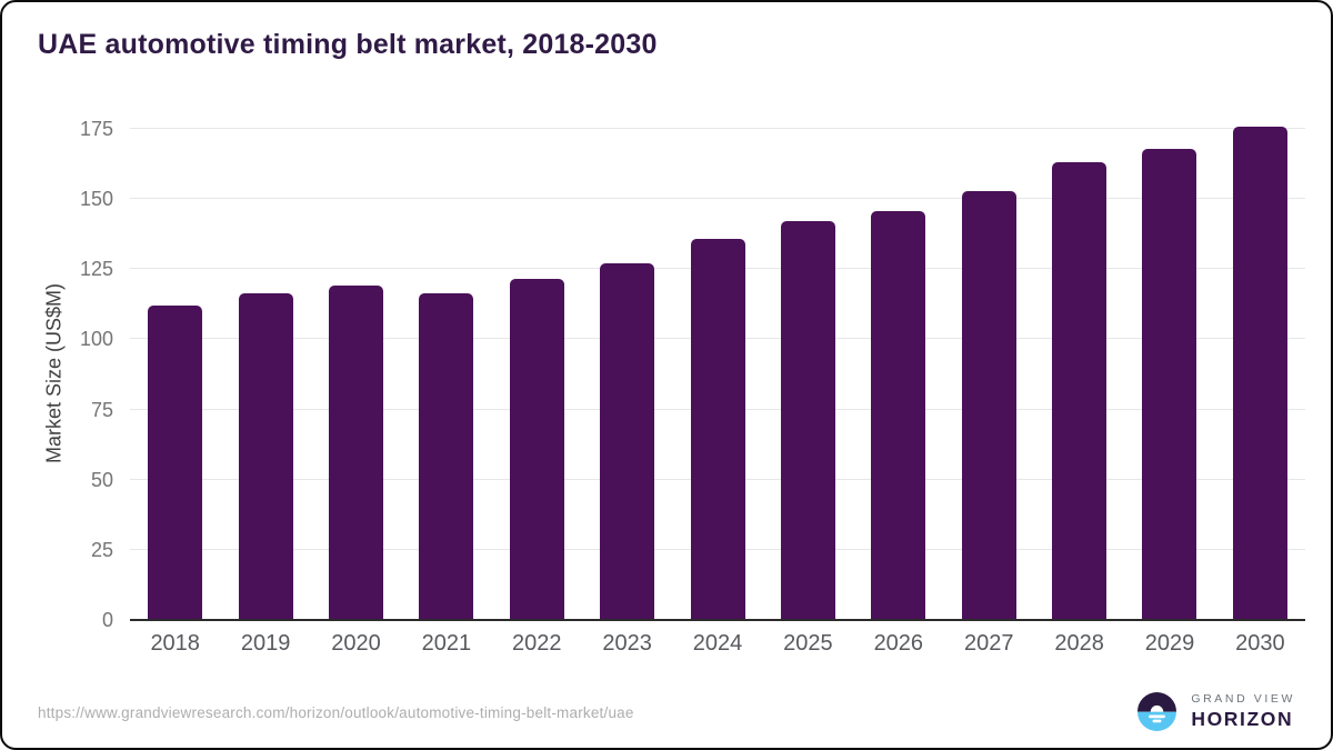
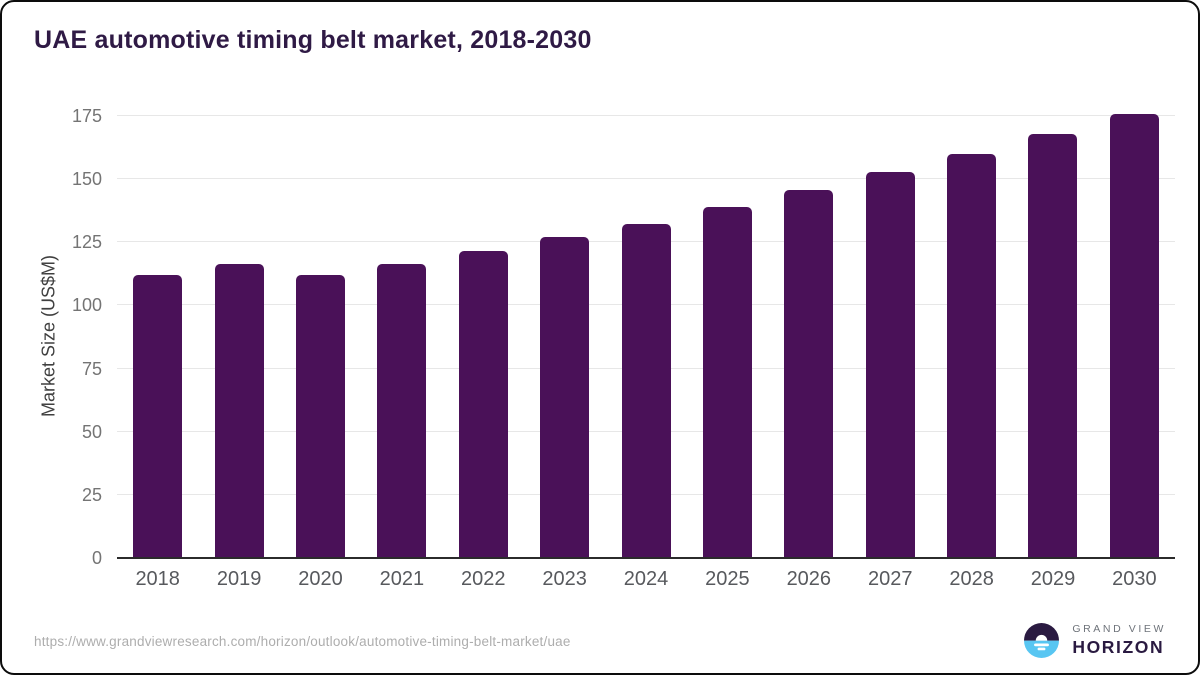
2020: 119 -> 112
2024: 136 -> 132
2025: 142 -> 139
2028: 163 -> 160
